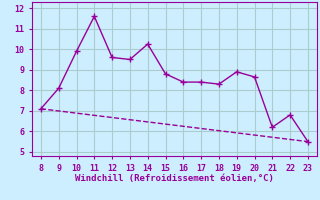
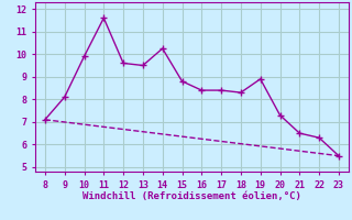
20: 8.65 -> 7.30
21: 6.20 -> 6.50
22: 6.80 -> 6.30
